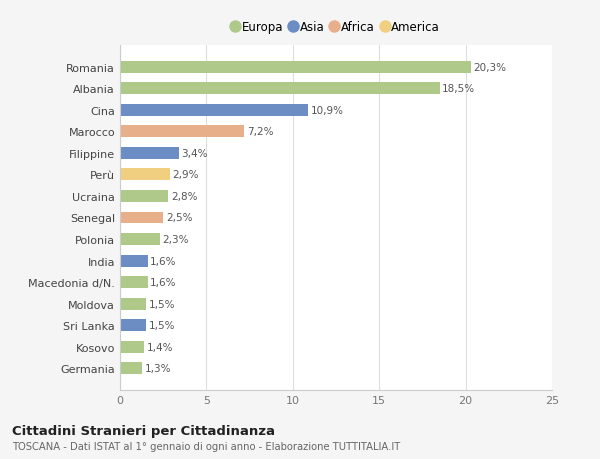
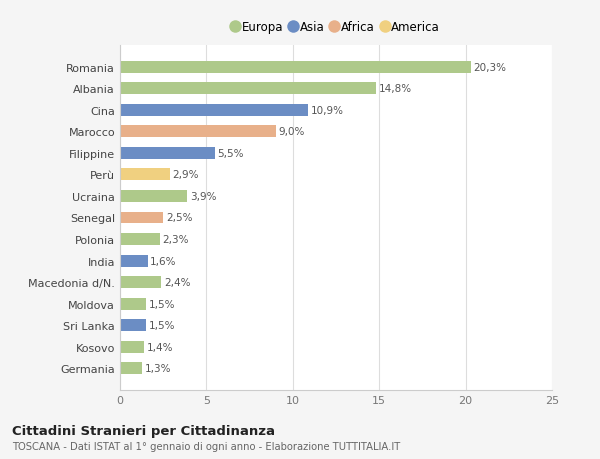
Albania: 18,5% -> 14,8%
Marocco: 7,2% -> 9,0%
Filippine: 3,4% -> 5,5%
Ucraina: 2,8% -> 3,9%
Macedonia d/N.: 1,6% -> 2,4%
